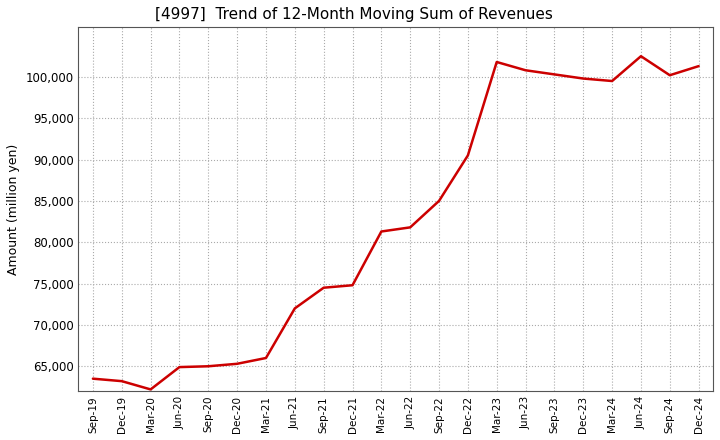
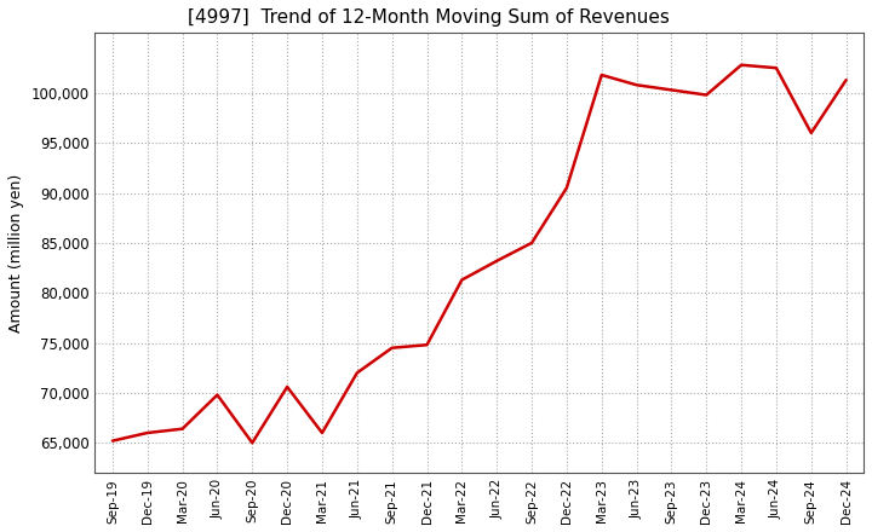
Sep-19: 63,500 -> 65,200
Dec-19: 63,200 -> 66,000
Mar-20: 62,200 -> 66,400
Jun-20: 64,900 -> 69,800
Dec-20: 65,300 -> 70,600
Jun-22: 81,800 -> 83,200
Mar-24: 99,500 -> 102,800
Sep-24: 100,200 -> 96,000
